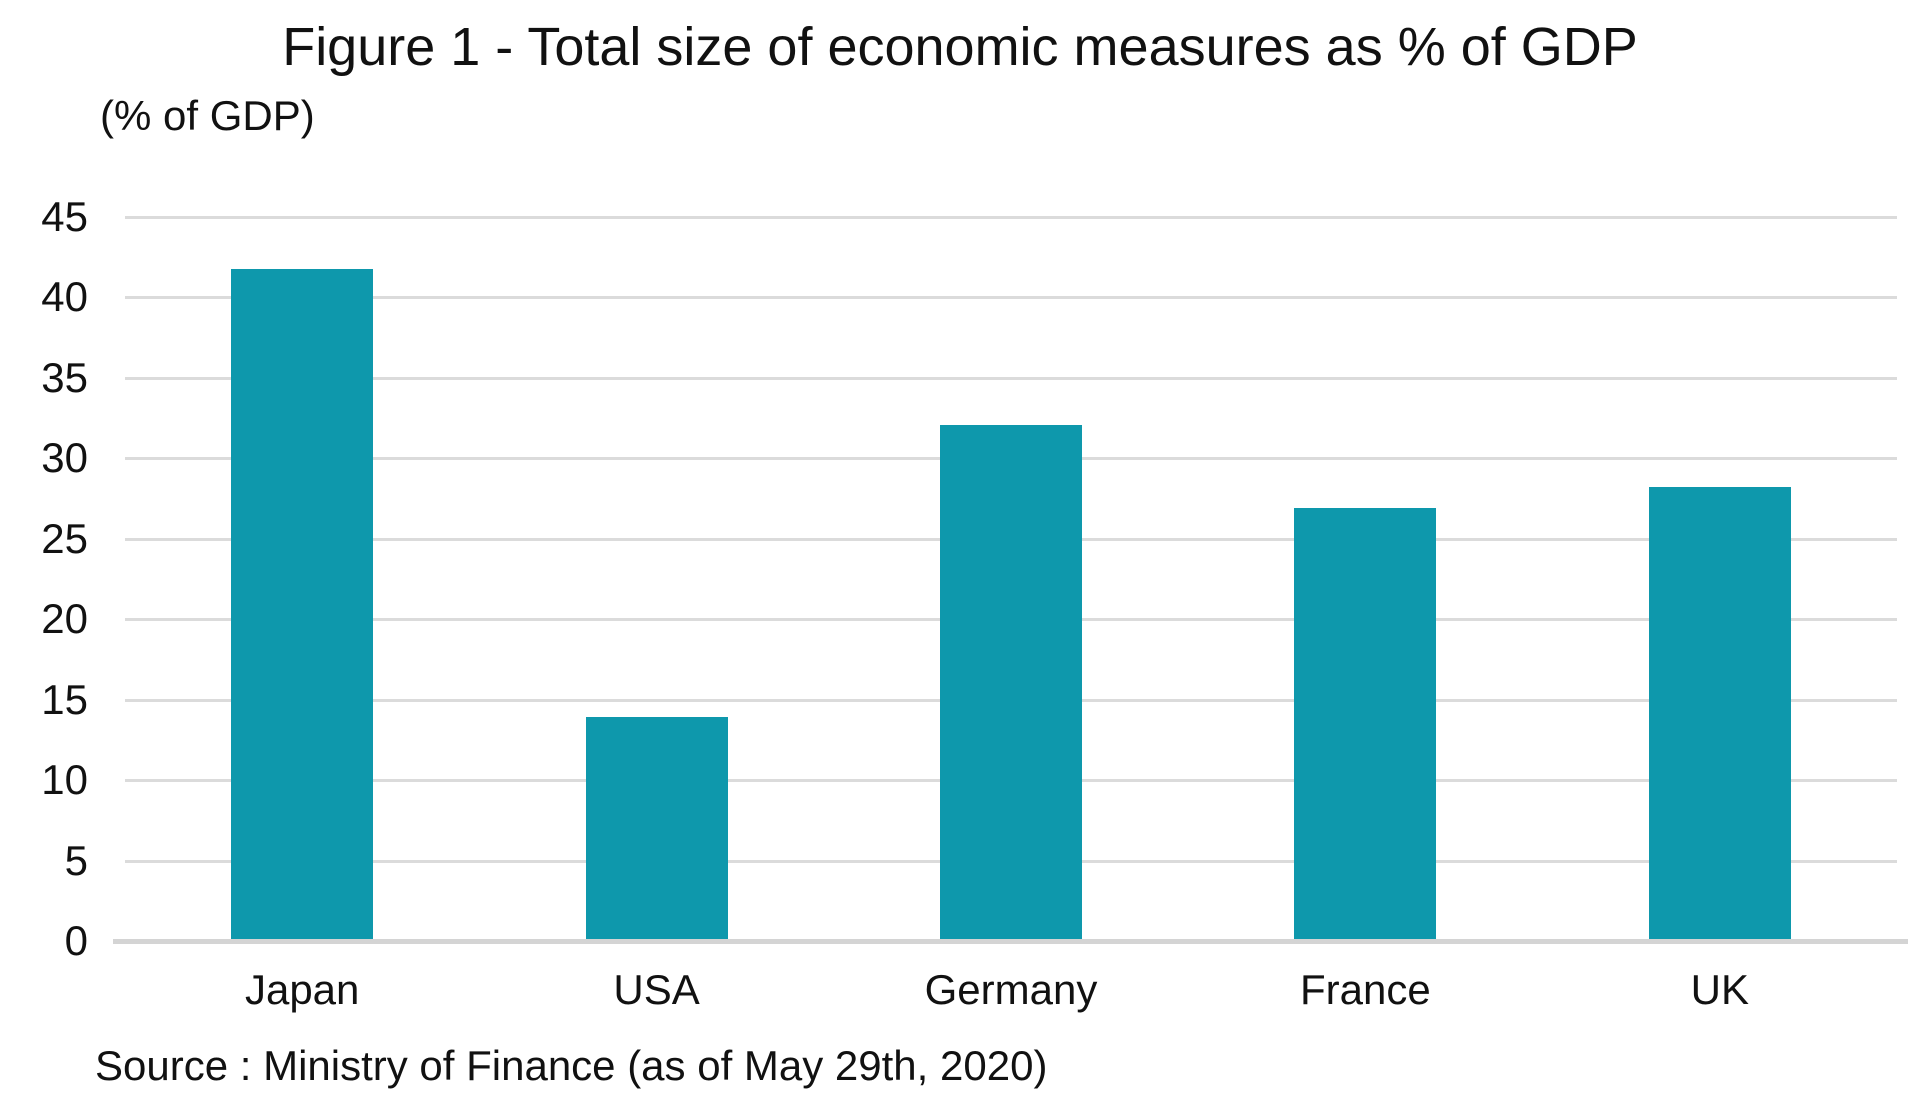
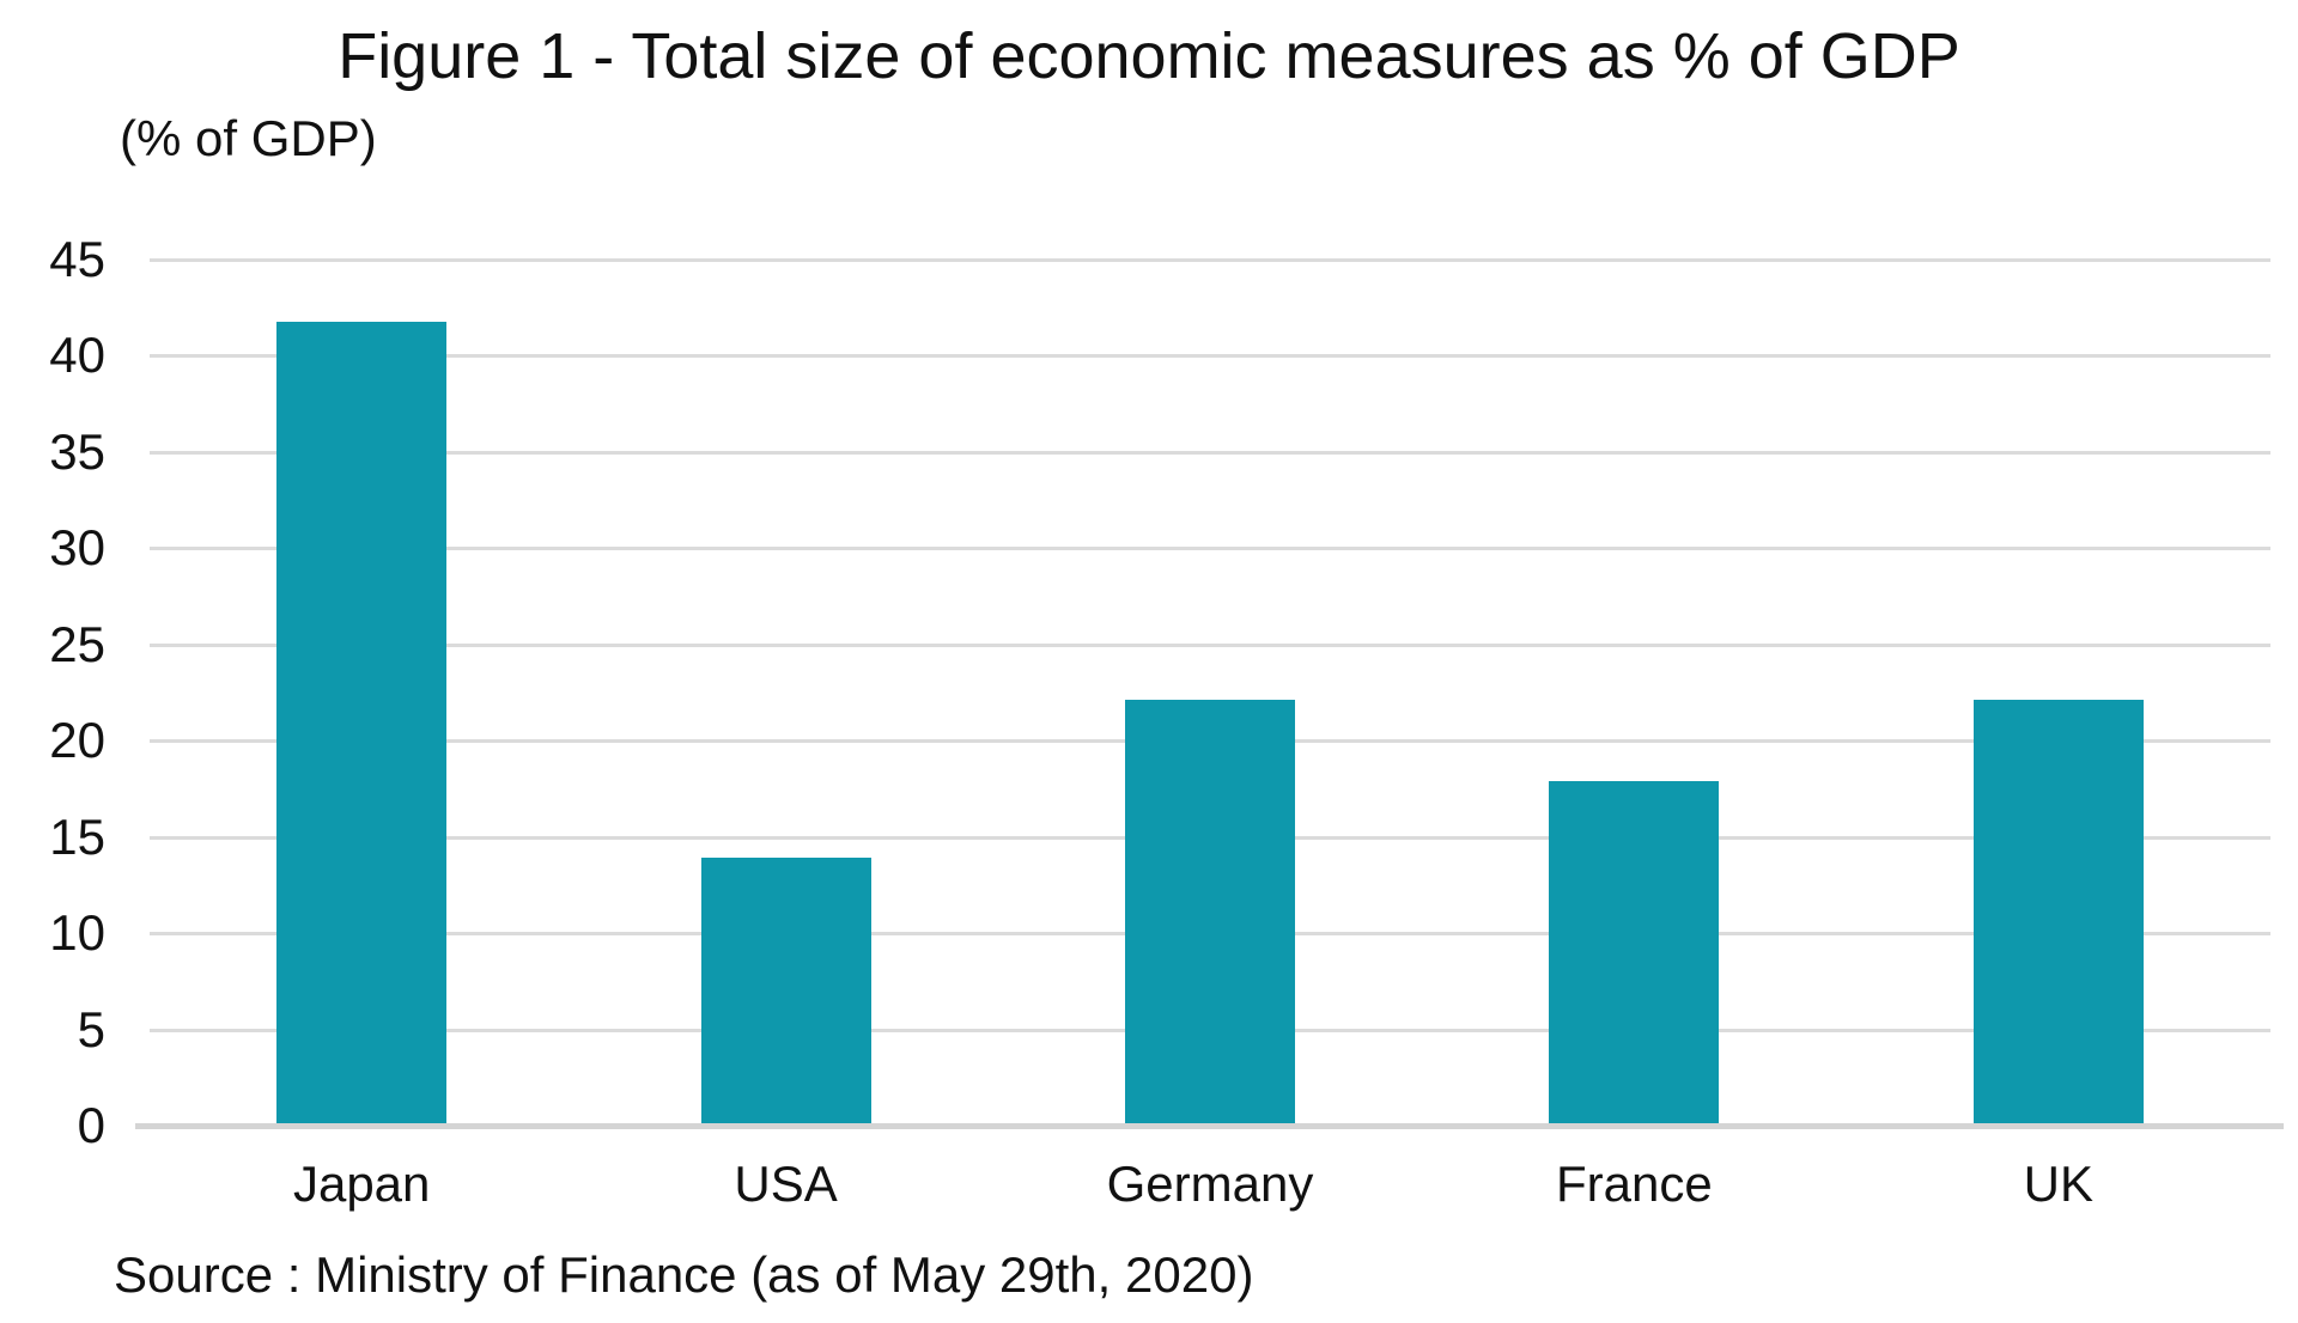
Germany: 32.1 -> 22.1
France: 26.9 -> 17.9
UK: 28.2 -> 22.1
